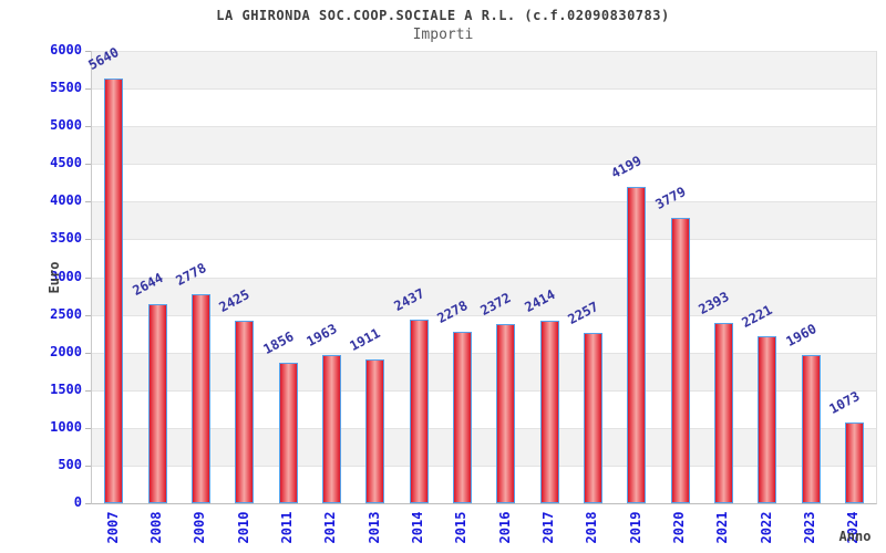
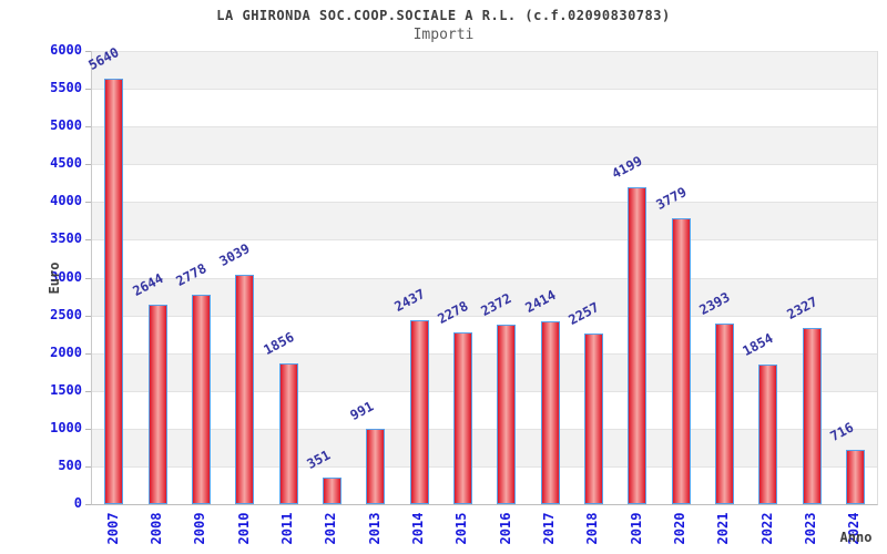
2010: 2425 -> 3039
2012: 1963 -> 351
2013: 1911 -> 991
2022: 2221 -> 1854
2023: 1960 -> 2327
2024: 1073 -> 716
